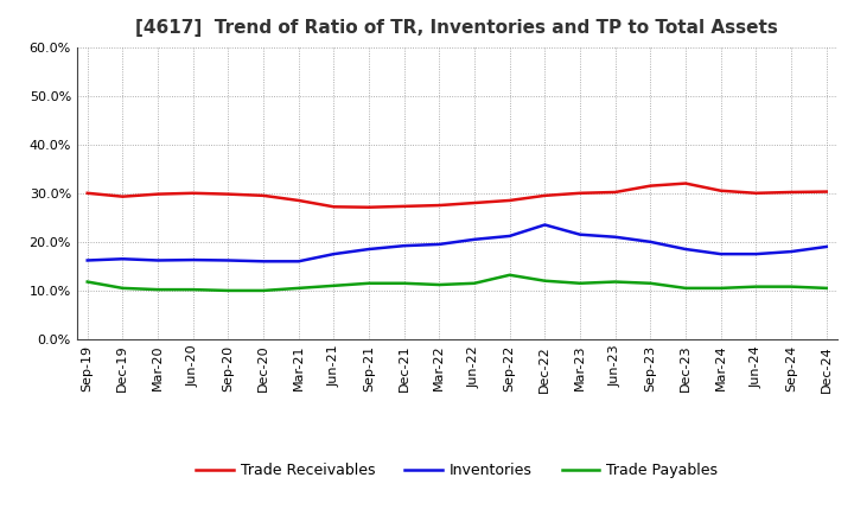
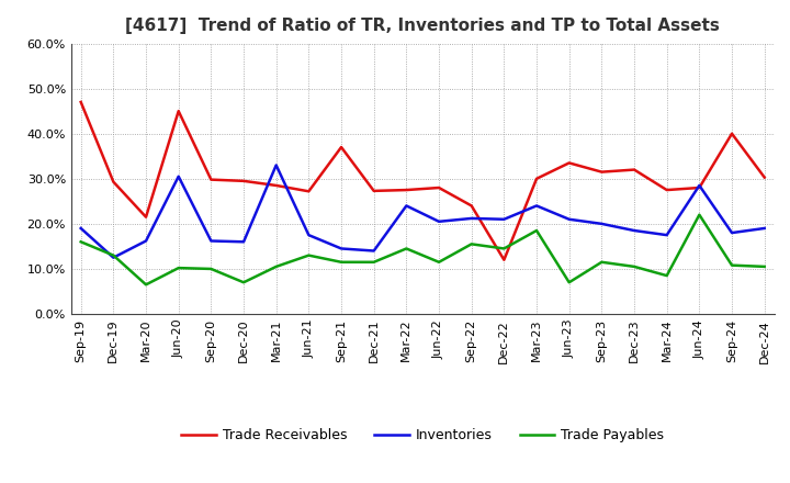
Trade Receivables/Sep-19: 30.0% -> 47.0%
Inventories/Sep-19: 16.2% -> 19.0%
Trade Payables/Sep-19: 11.8% -> 16.0%
Inventories/Dec-19: 16.5% -> 12.5%
Trade Payables/Dec-19: 10.5% -> 13.0%
Trade Receivables/Mar-20: 29.8% -> 21.5%
Trade Payables/Mar-20: 10.2% -> 6.5%
Trade Receivables/Jun-20: 30.0% -> 45.0%
Inventories/Jun-20: 16.3% -> 30.5%
Trade Payables/Dec-20: 10.0% -> 7.0%
Inventories/Mar-21: 16.0% -> 33.0%
Trade Payables/Jun-21: 11.0% -> 13.0%
Trade Receivables/Sep-21: 27.1% -> 37.0%
Inventories/Sep-21: 18.5% -> 14.5%
Inventories/Dec-21: 19.2% -> 14.0%
Inventories/Mar-22: 19.5% -> 24.0%
Trade Payables/Mar-22: 11.2% -> 14.5%
Trade Receivables/Sep-22: 28.5% -> 24.0%
Trade Payables/Sep-22: 13.2% -> 15.5%
Trade Receivables/Dec-22: 29.5% -> 12.0%
Inventories/Dec-22: 23.5% -> 21.0%
Trade Payables/Dec-22: 12.0% -> 14.5%
Inventories/Mar-23: 21.5% -> 24.0%
Trade Payables/Mar-23: 11.5% -> 18.5%
Trade Receivables/Jun-23: 30.2% -> 33.5%
Trade Payables/Jun-23: 11.8% -> 7.0%
Trade Receivables/Mar-24: 30.5% -> 27.5%
Trade Payables/Mar-24: 10.5% -> 8.5%
Trade Receivables/Jun-24: 30.0% -> 28.0%
Inventories/Jun-24: 17.5% -> 28.5%
Trade Payables/Jun-24: 10.8% -> 22.0%
Trade Receivables/Sep-24: 30.2% -> 40.0%
